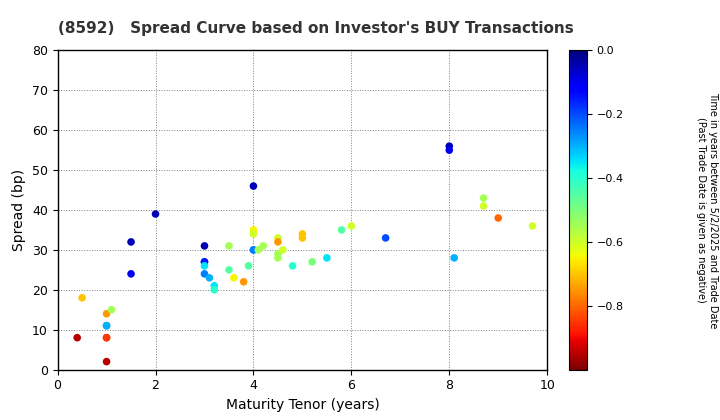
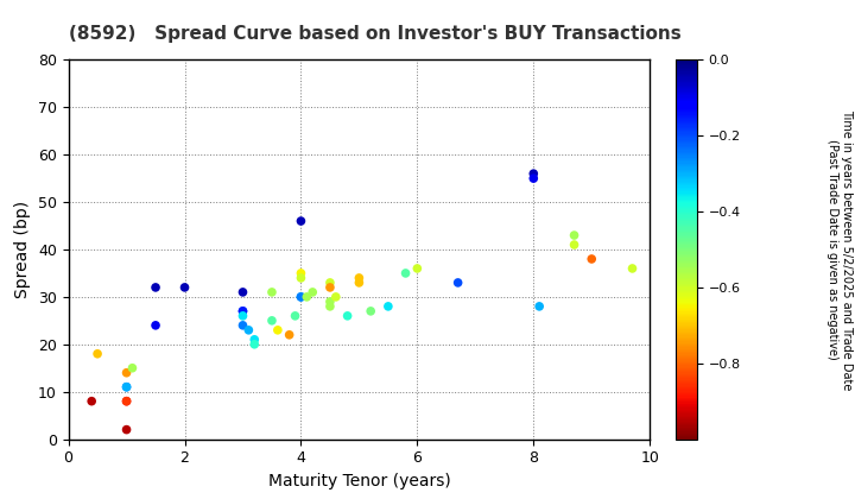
2: 39 -> 32
